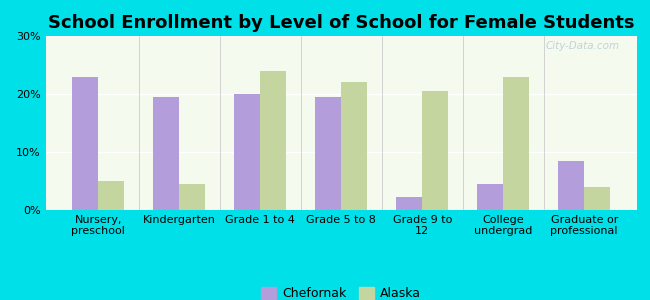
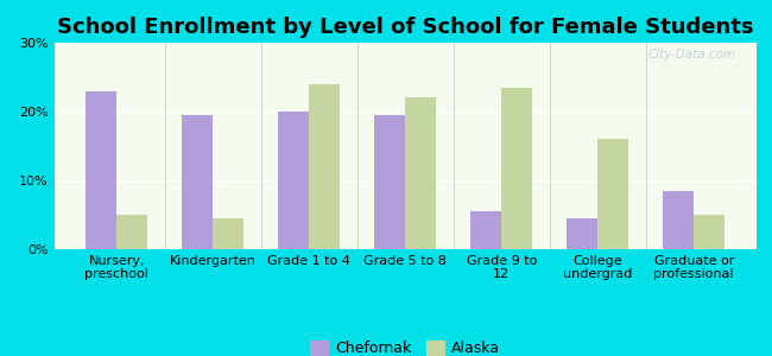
Chefornak/Grade 9 to 12: 2.2% -> 5.5%
Alaska/Grade 9 to 12: 20.6% -> 23.5%
Alaska/College undergrad: 23.0% -> 16.0%
Alaska/Graduate or professional: 4.0% -> 5.0%
